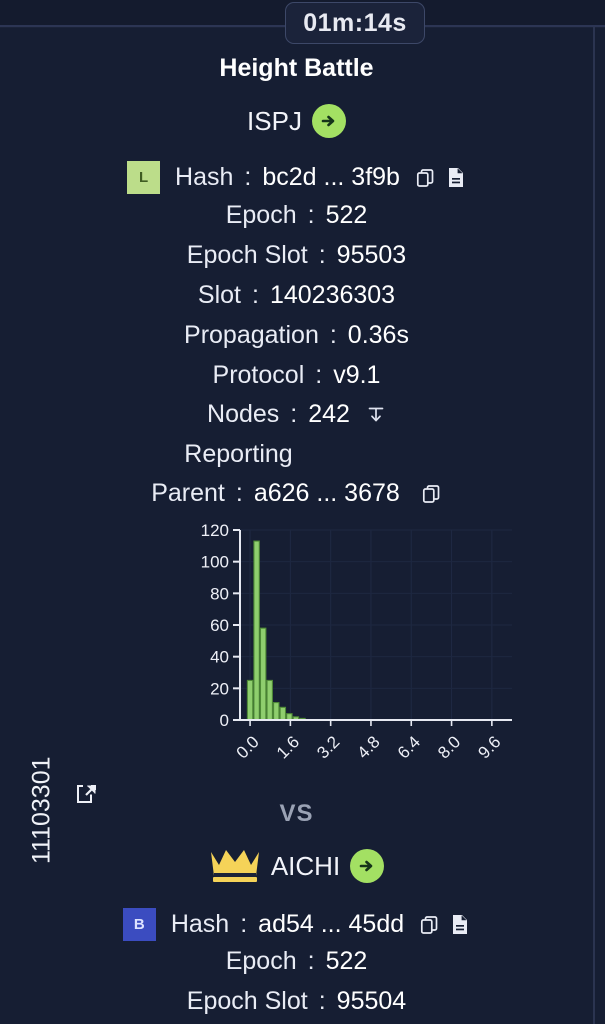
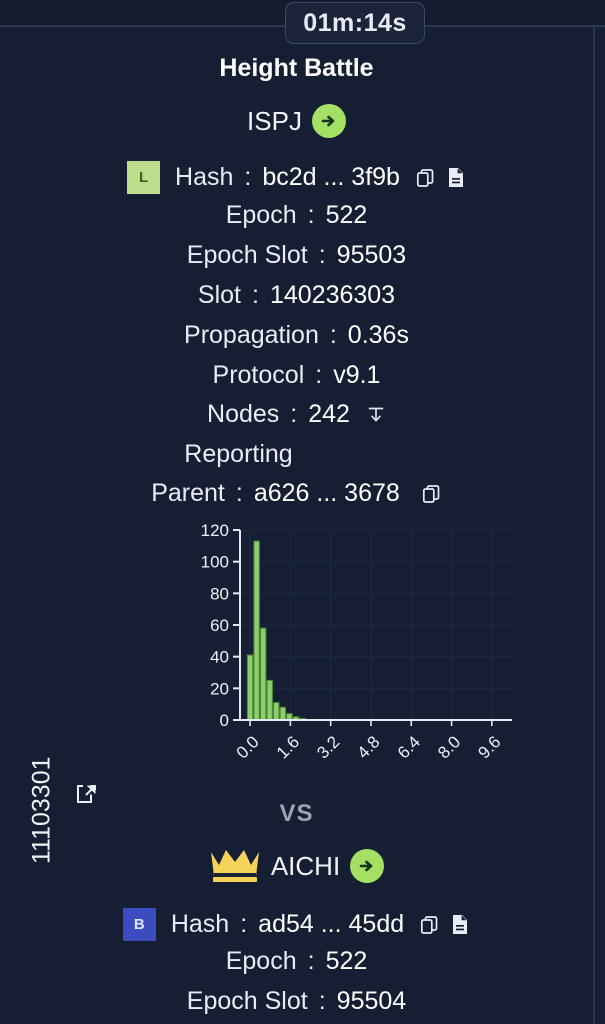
0.0: 25 -> 41
